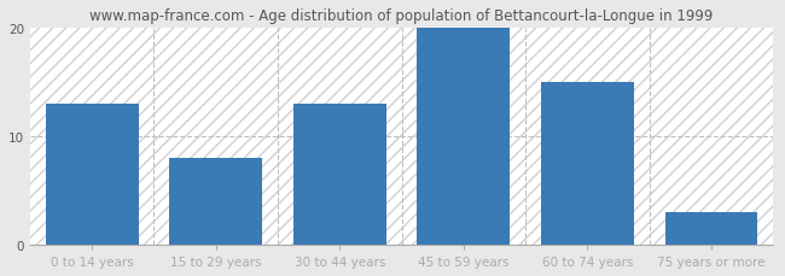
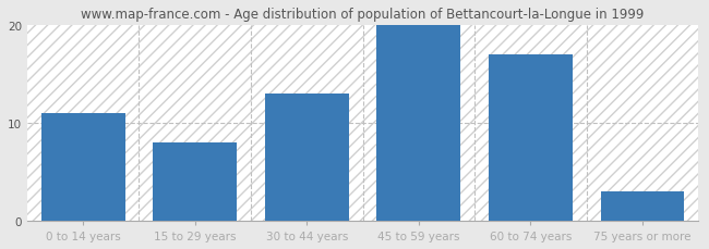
0 to 14 years: 13 -> 11
60 to 74 years: 15 -> 17
